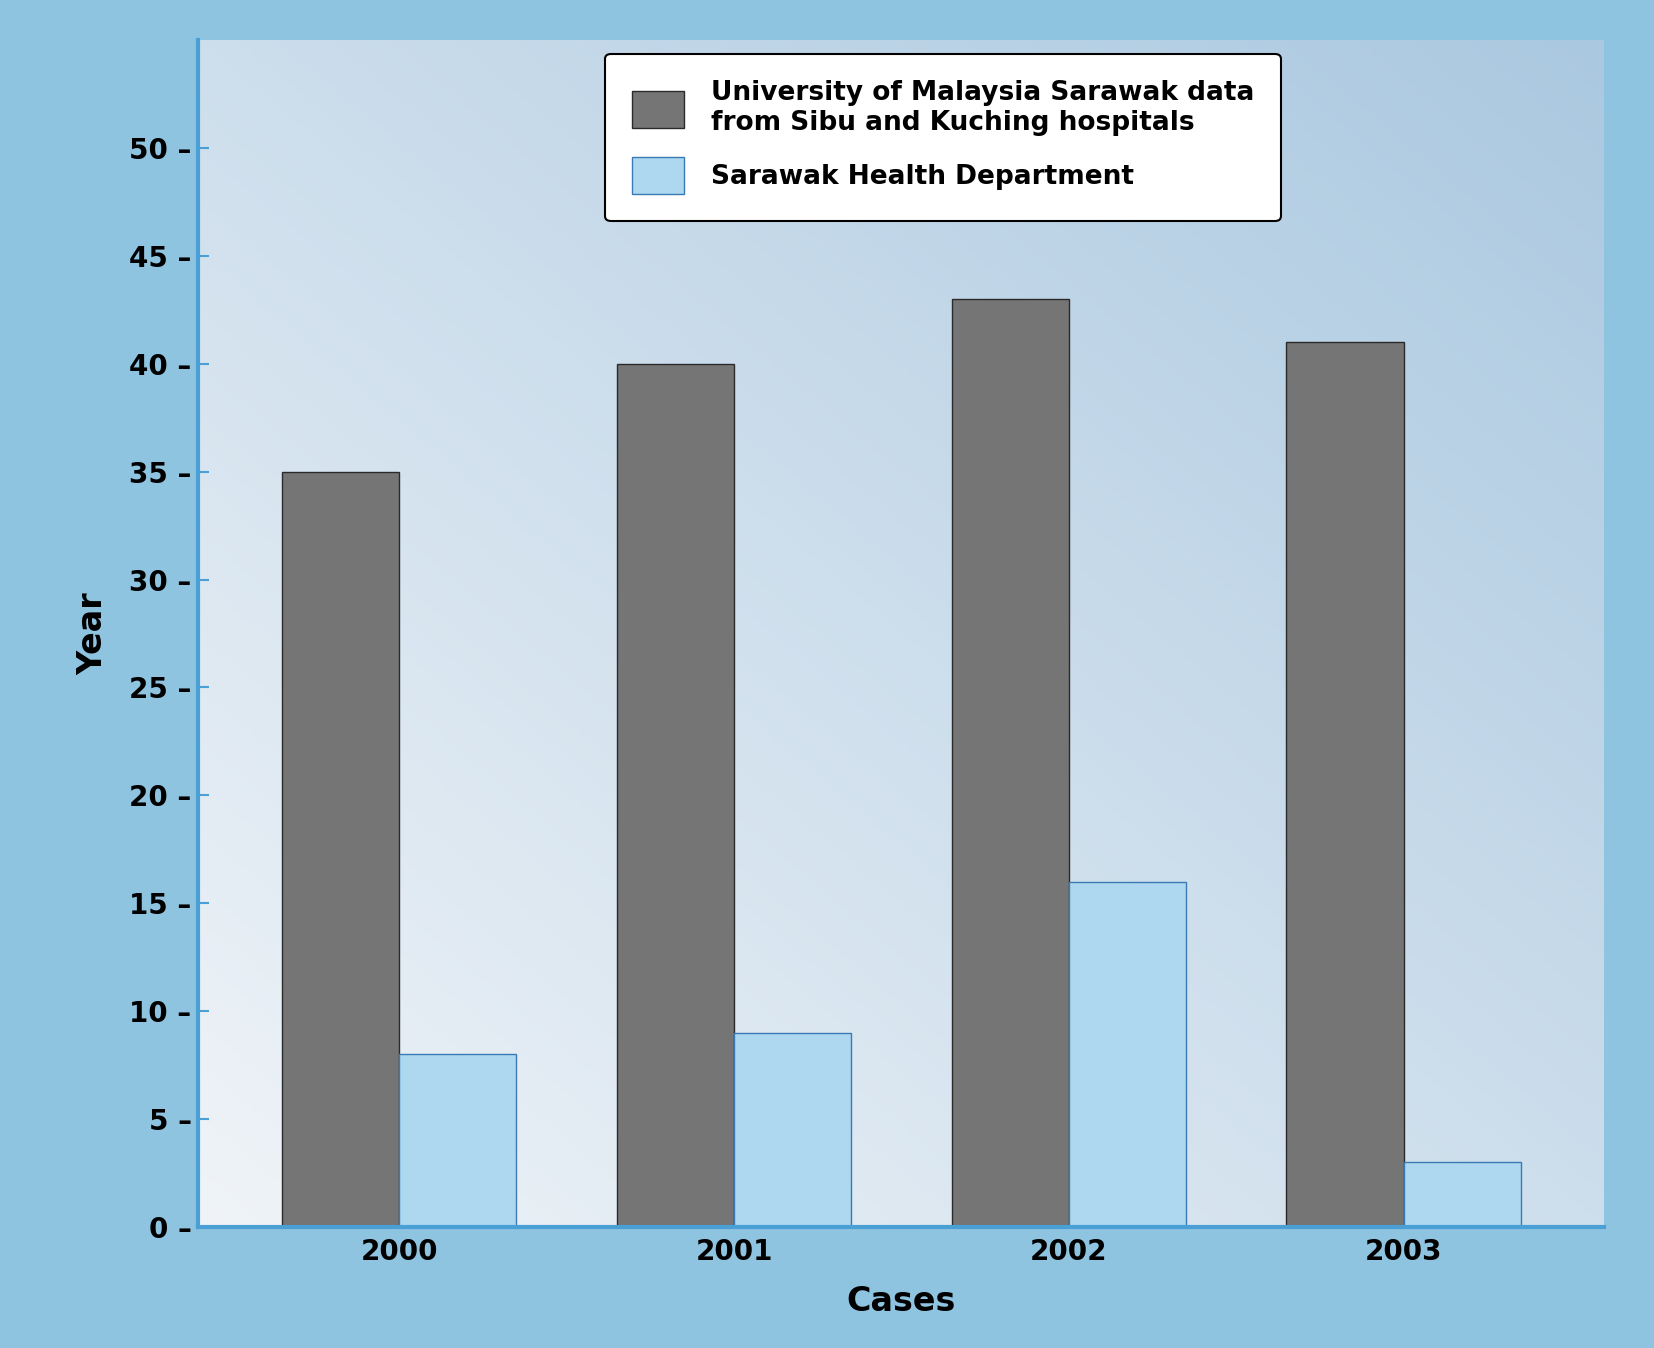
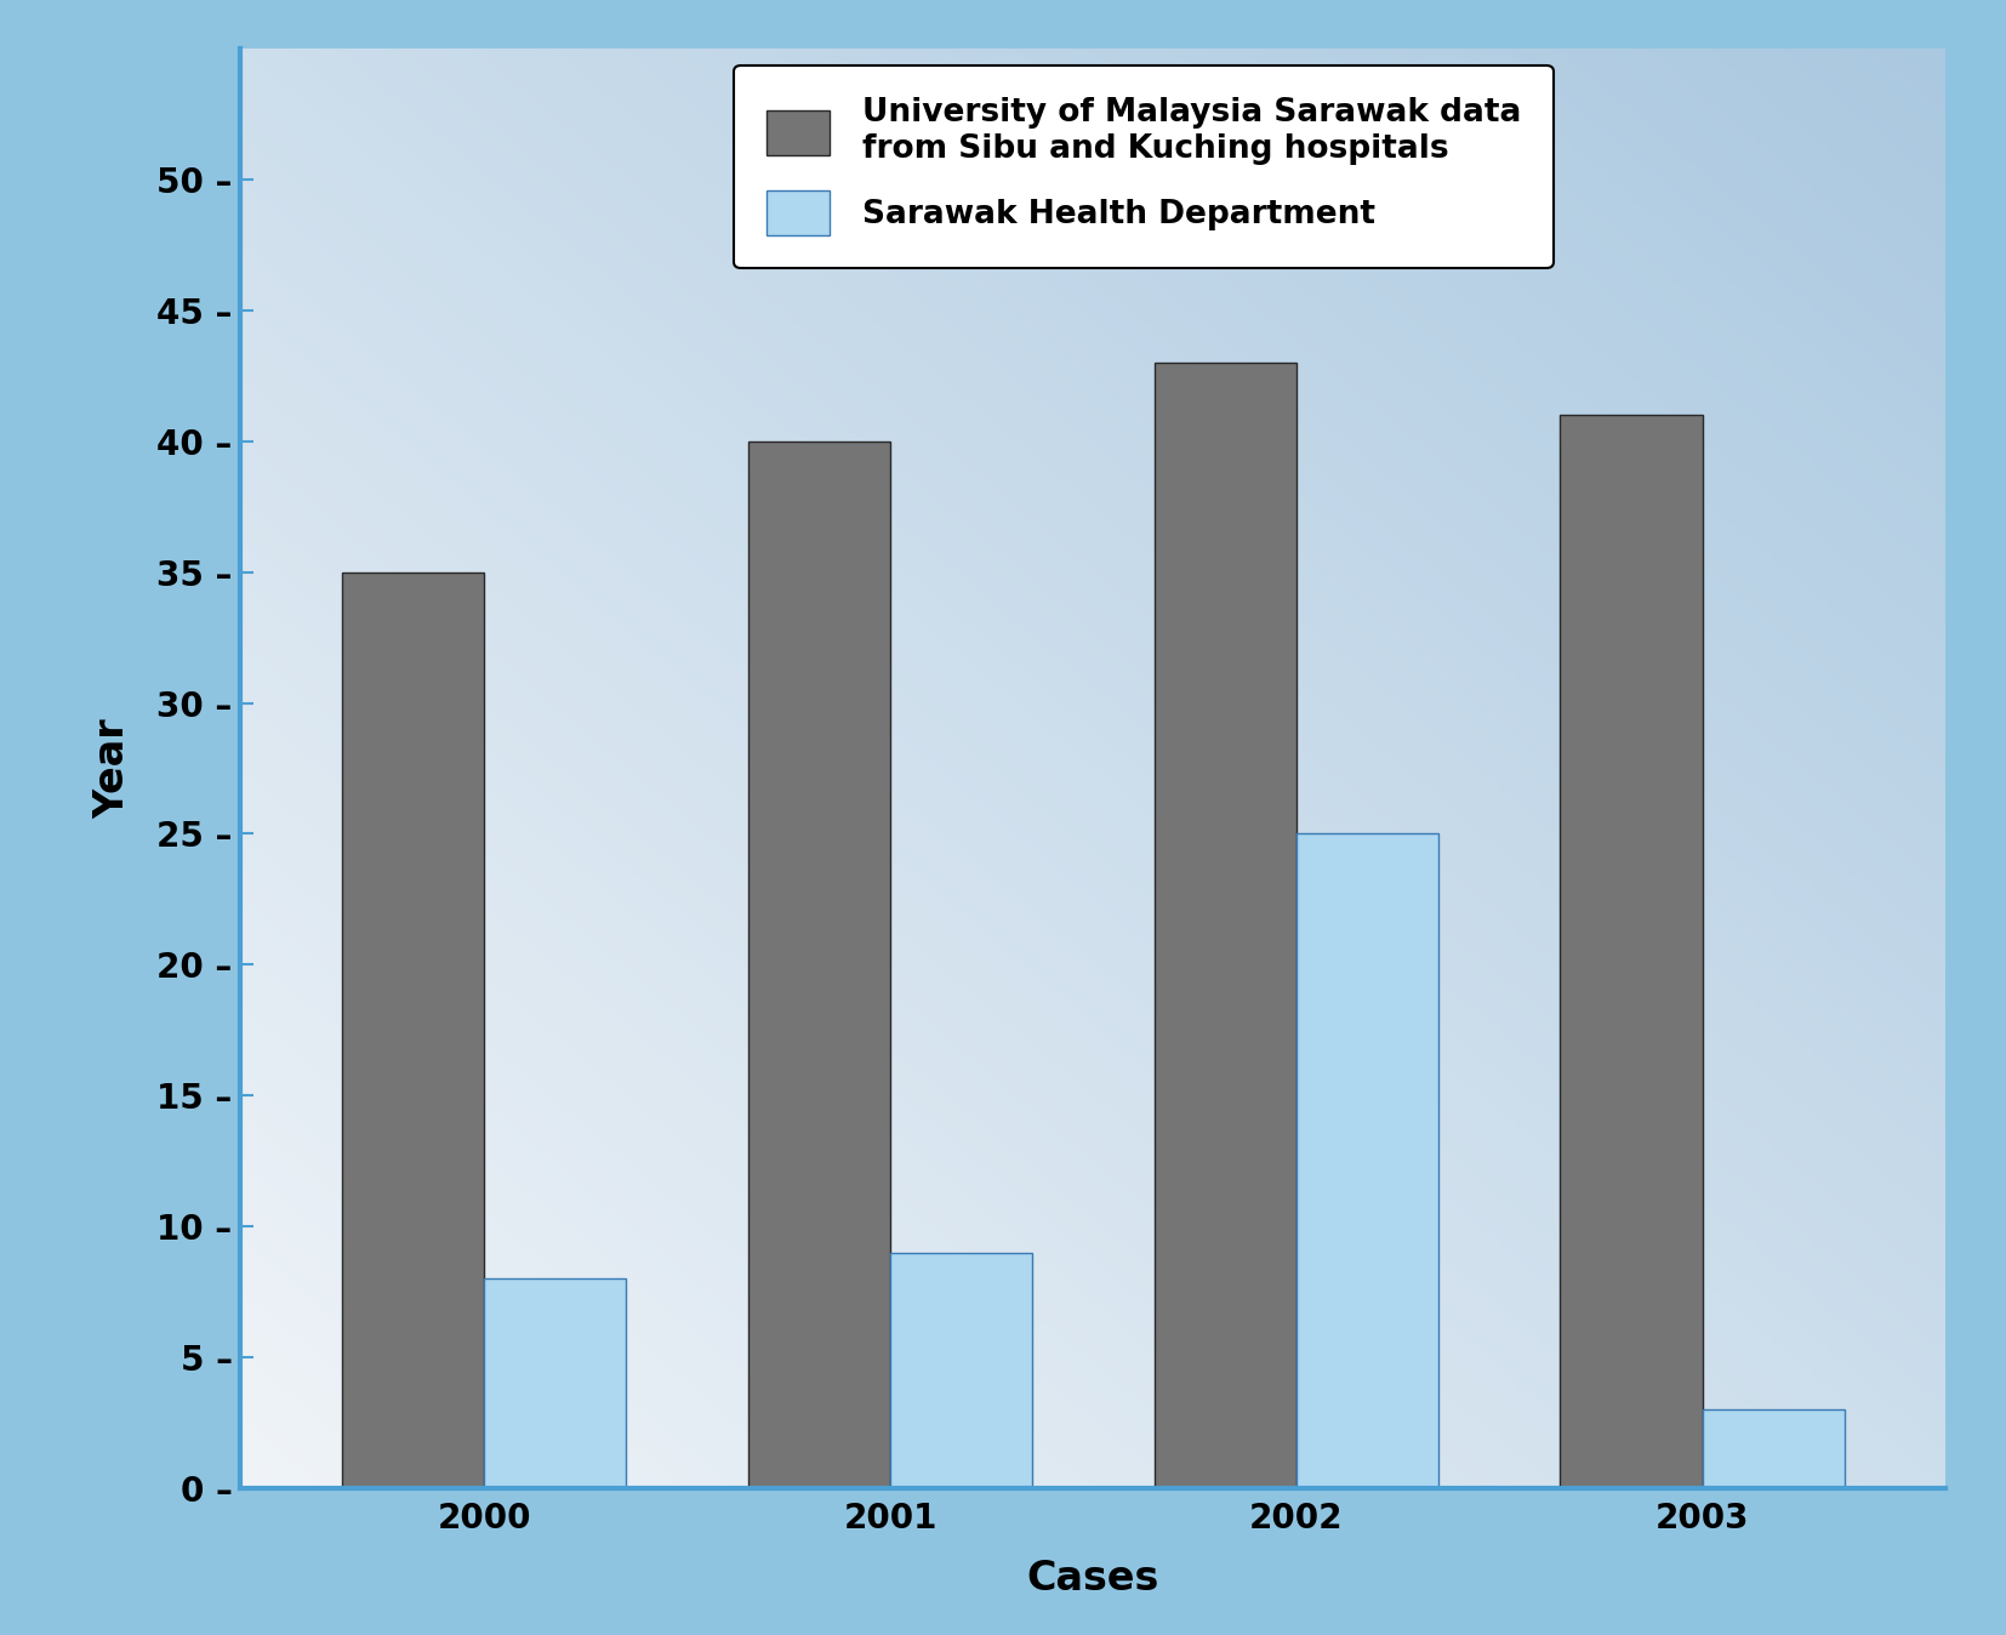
Sarawak Health Department/2002: 16 – -> 25 –
